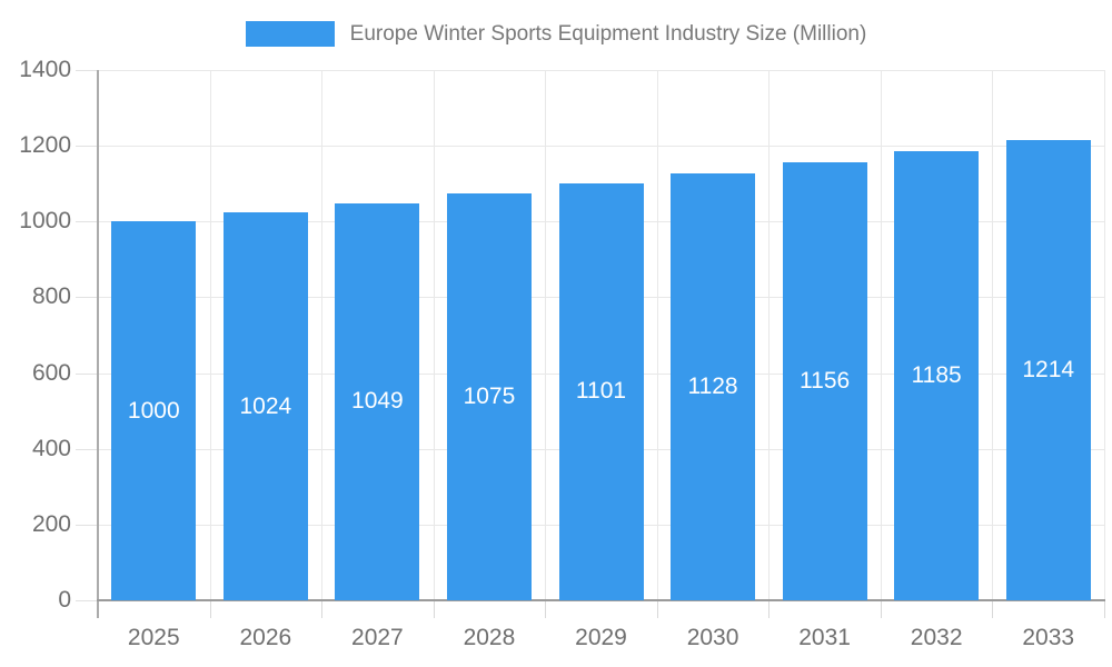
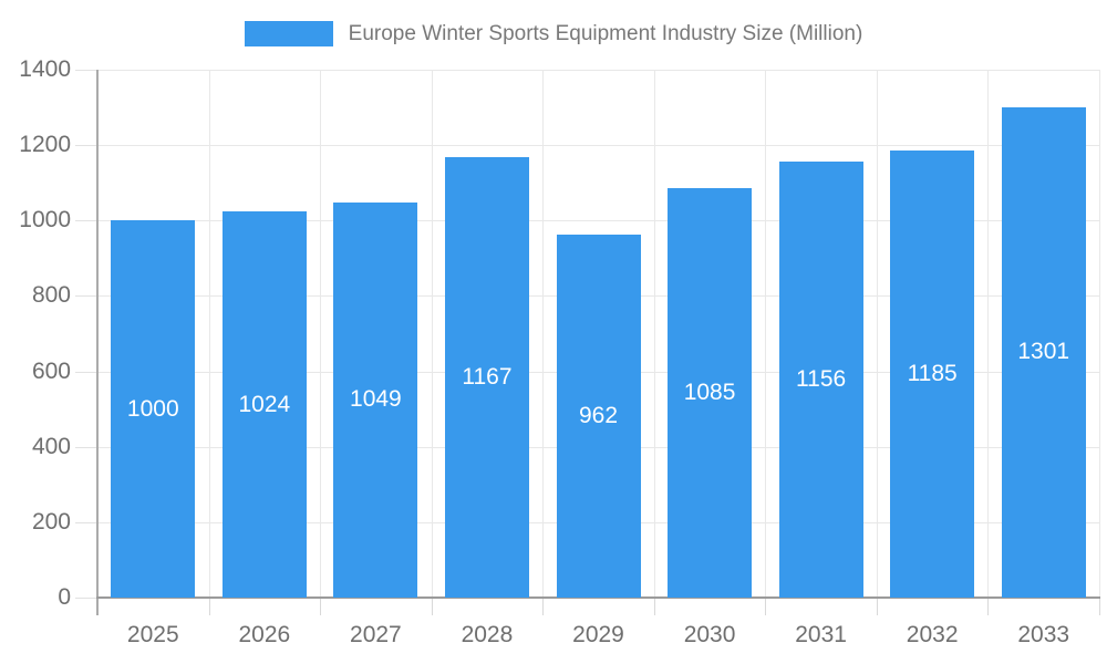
2028: 1075 -> 1167
2029: 1101 -> 962
2030: 1128 -> 1085
2033: 1214 -> 1301
